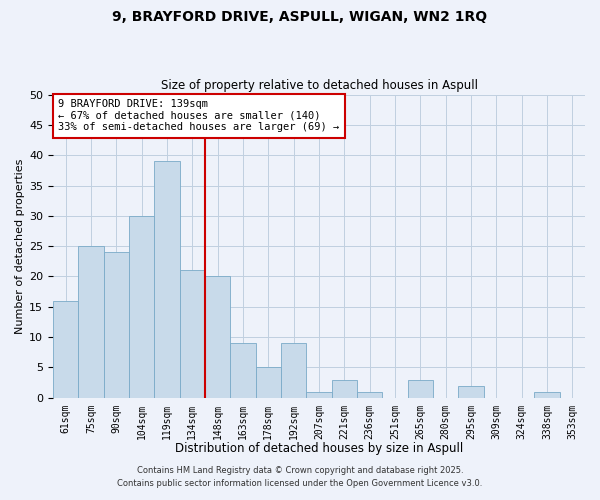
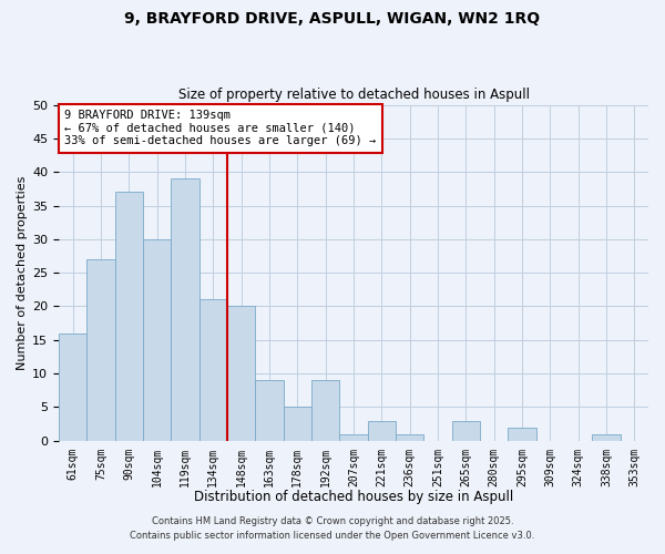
75sqm: 25 -> 27
90sqm: 24 -> 37
